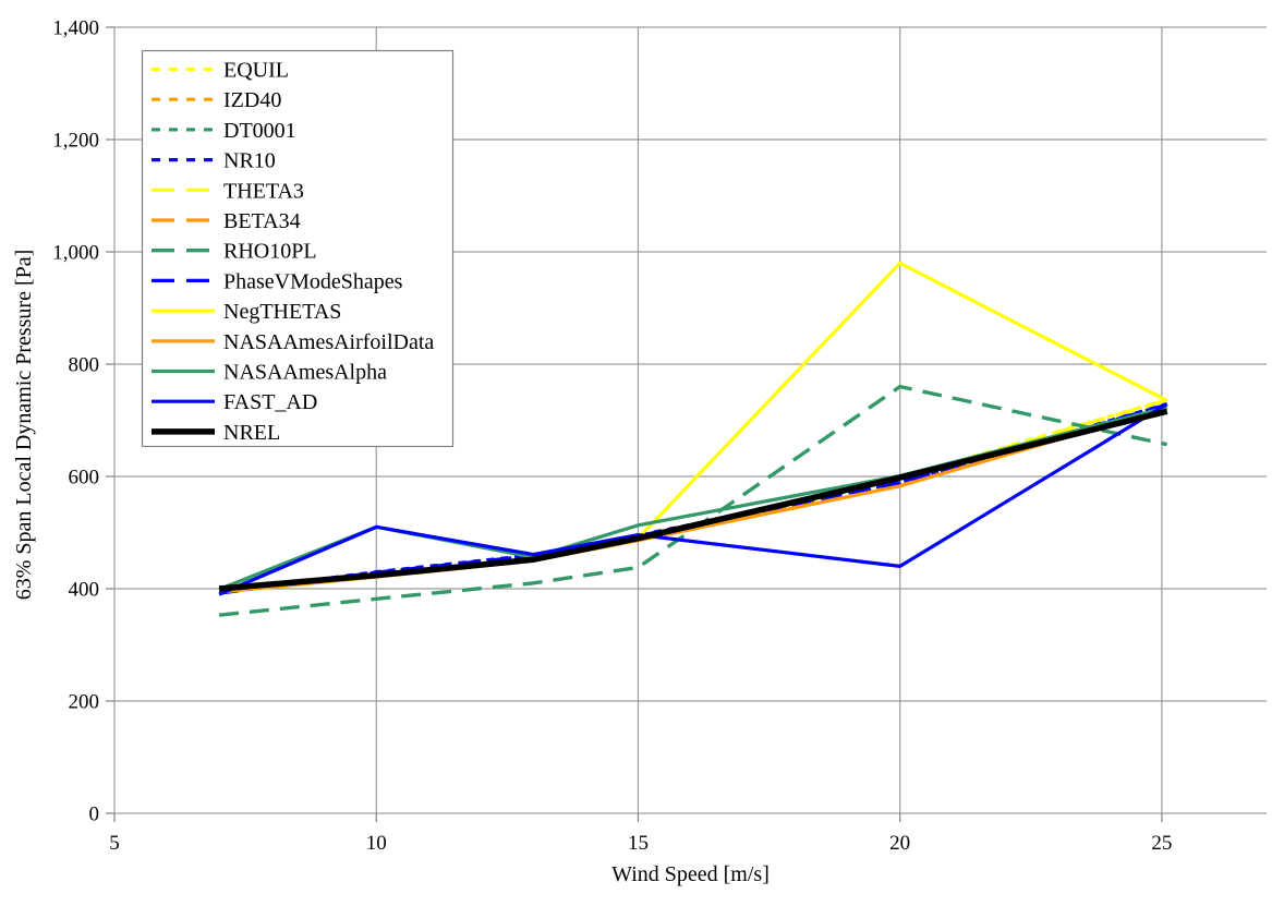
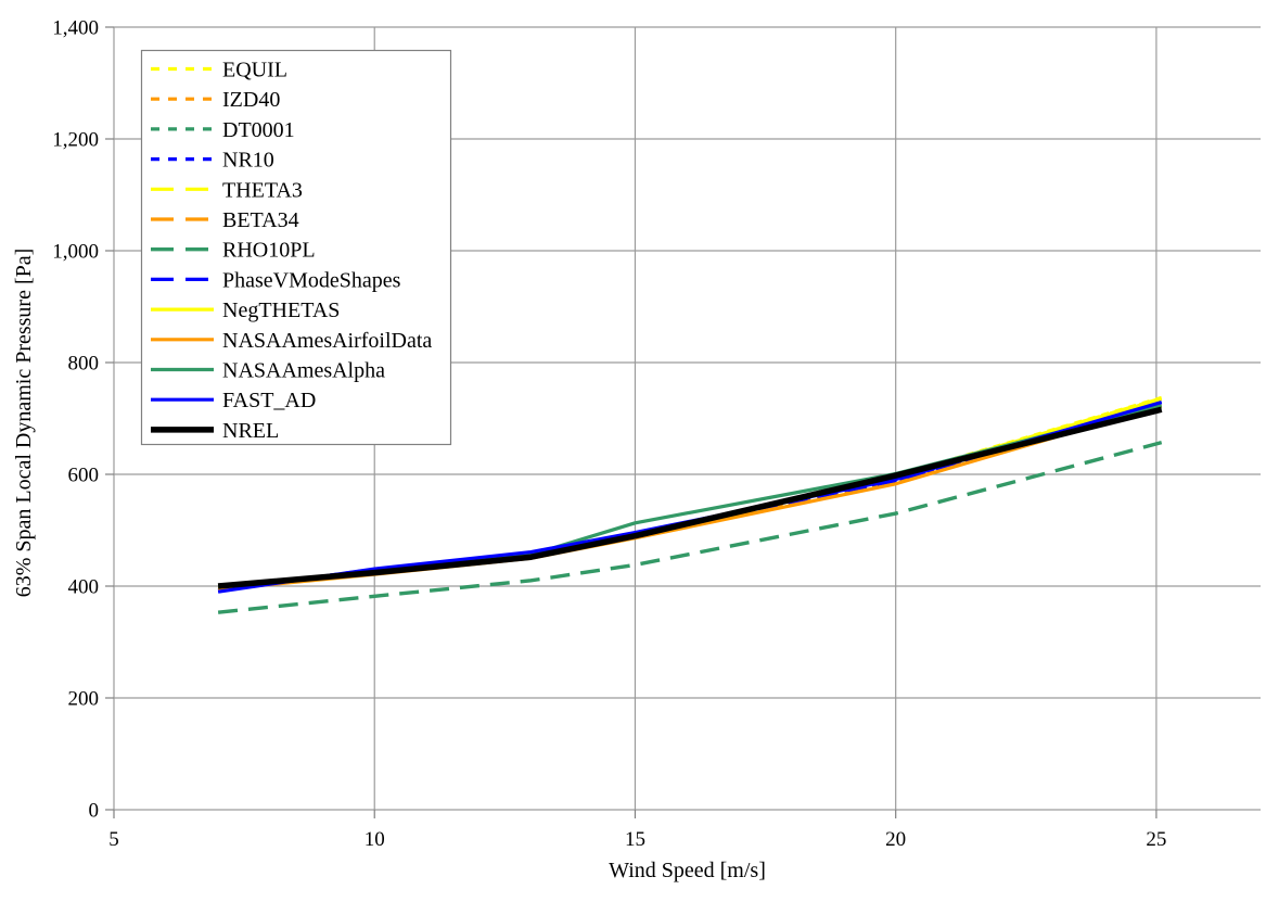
NASAAmesAlpha/10: 510 -> 420
FAST_AD/10: 510 -> 430
RHO10PL/20: 760 -> 530
NegTHETAS/20: 980 -> 600
FAST_AD/20: 440 -> 590
